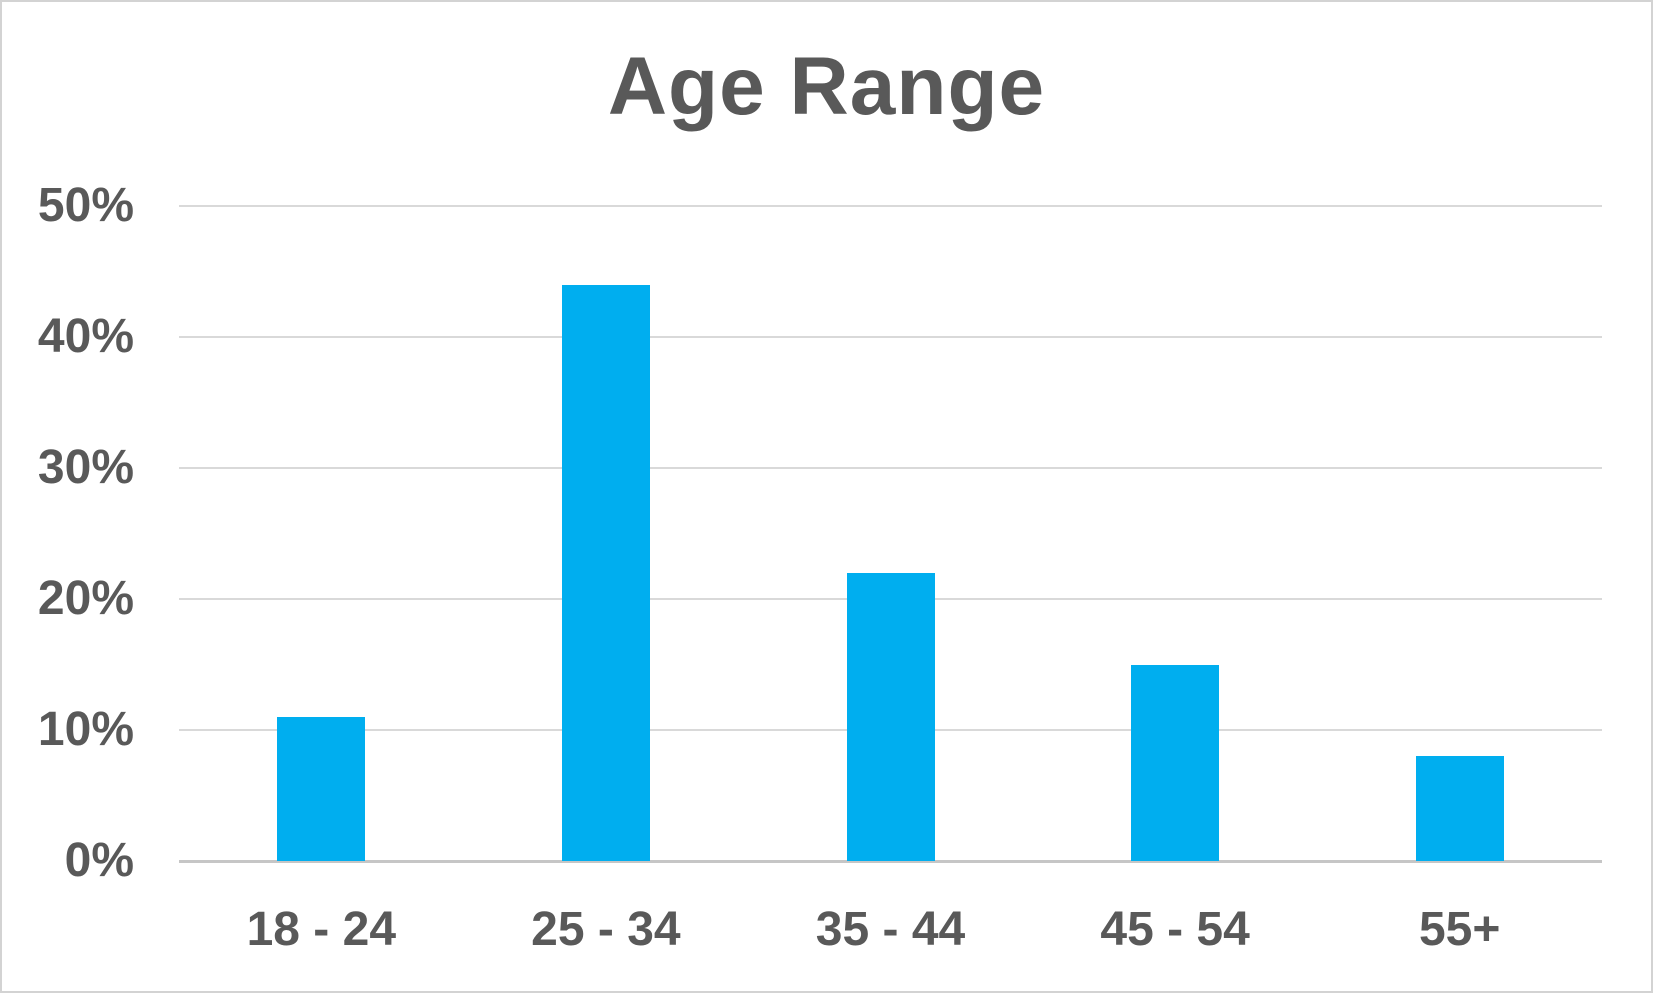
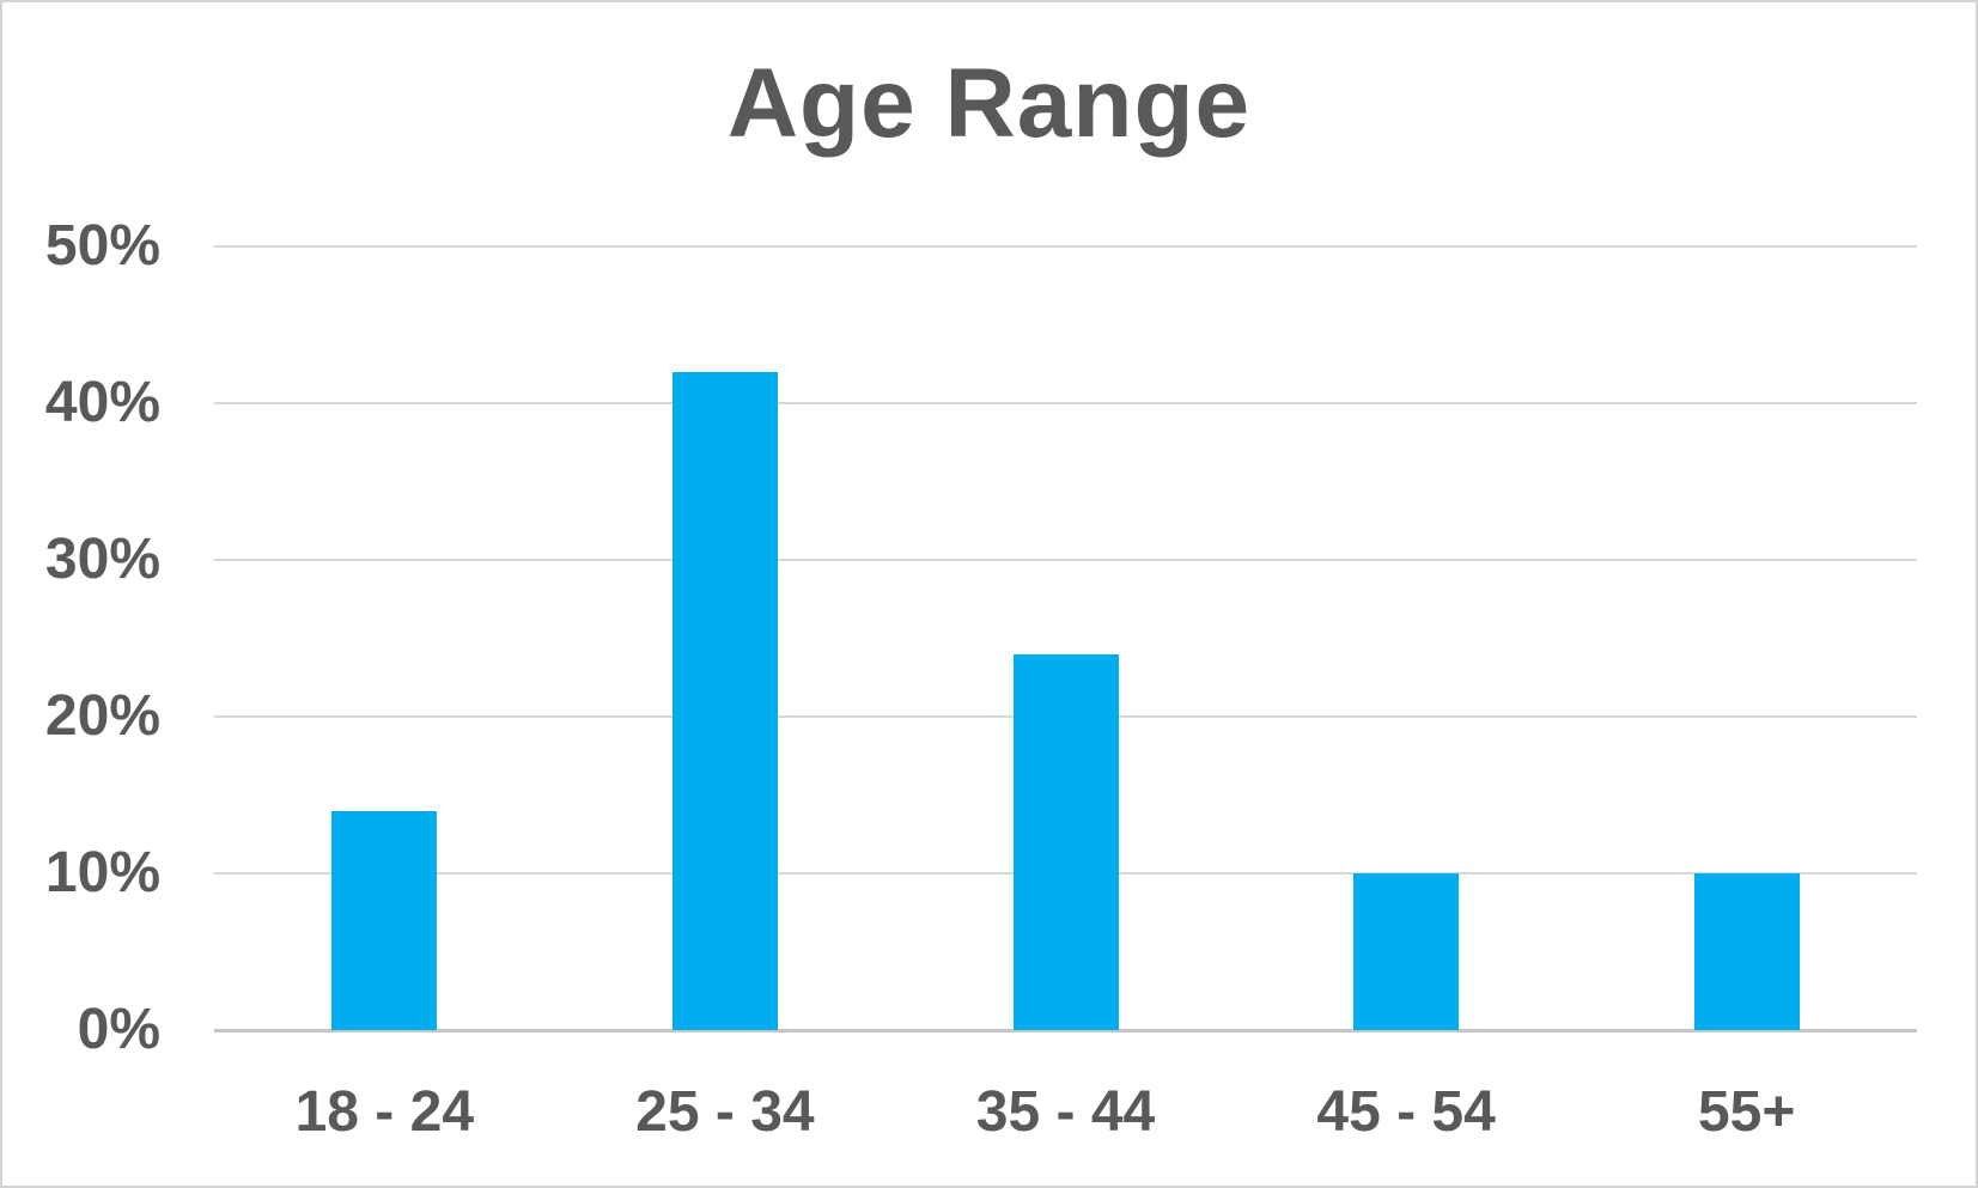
18 - 24: 11% -> 14%
25 - 34: 44% -> 42%
35 - 44: 22% -> 24%
45 - 54: 15% -> 10%
55+: 8% -> 10%
